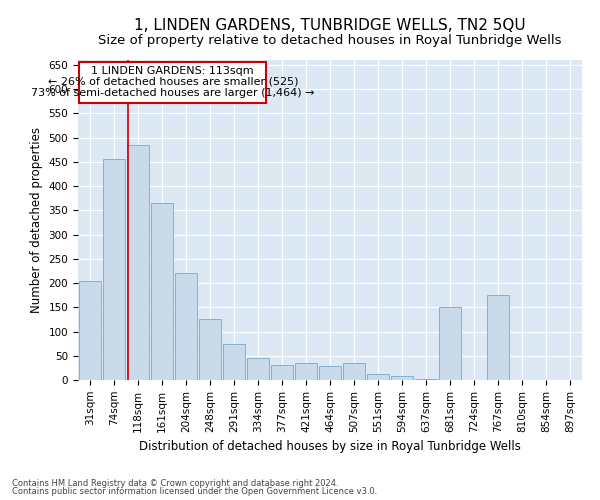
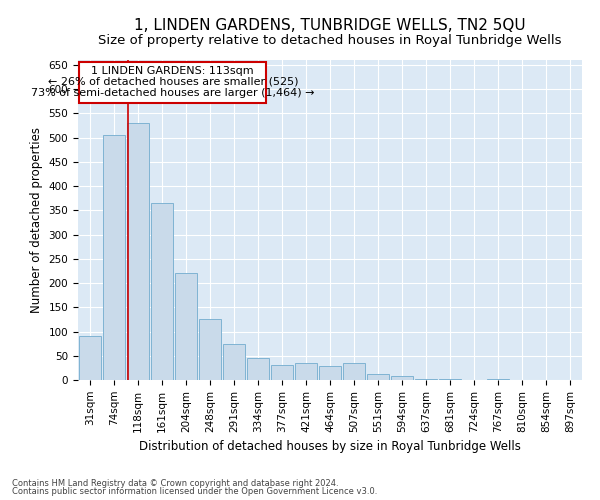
31sqm: 205 -> 90
74sqm: 455 -> 505
118sqm: 485 -> 530
681sqm: 150 -> 3
767sqm: 175 -> 2
